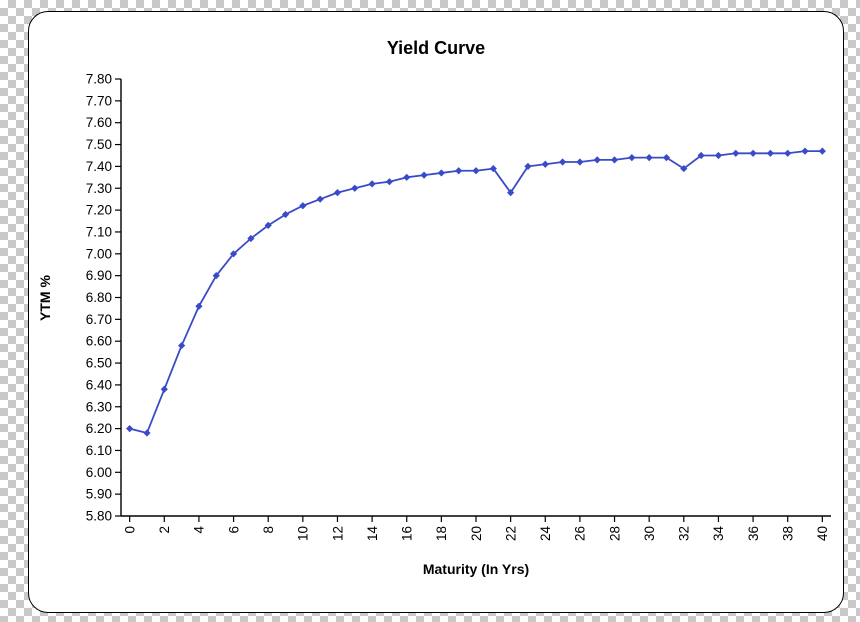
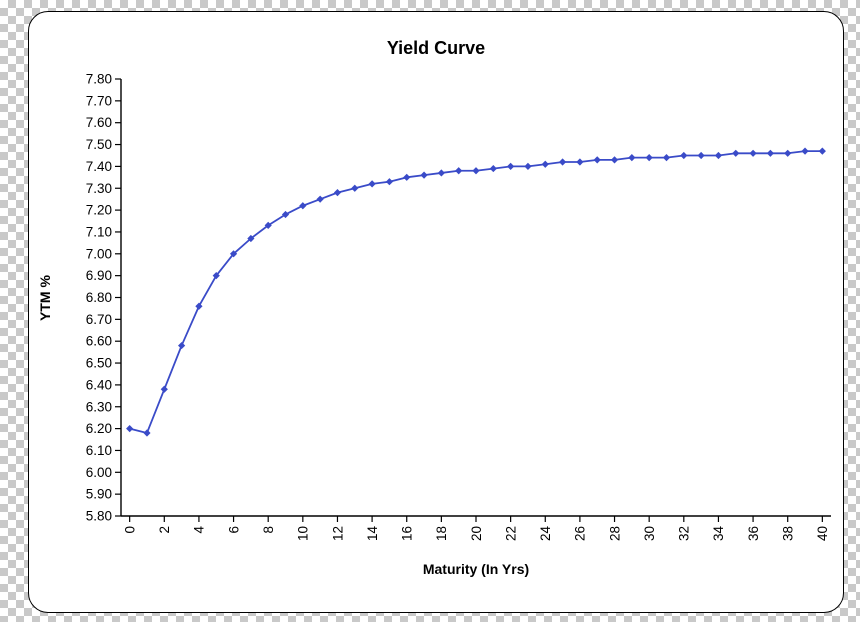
22: 7.28 -> 7.40
32: 7.39 -> 7.45
